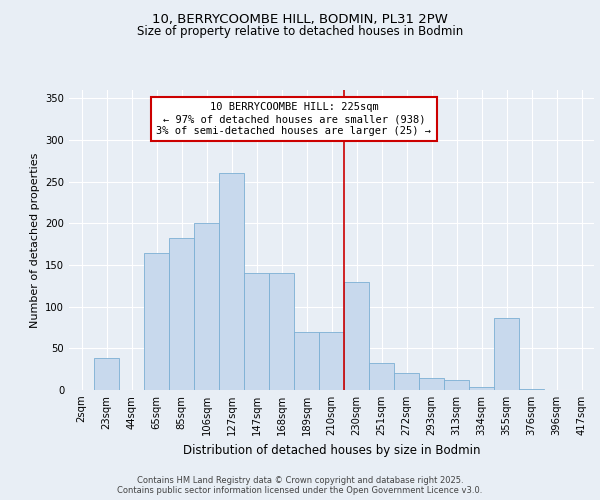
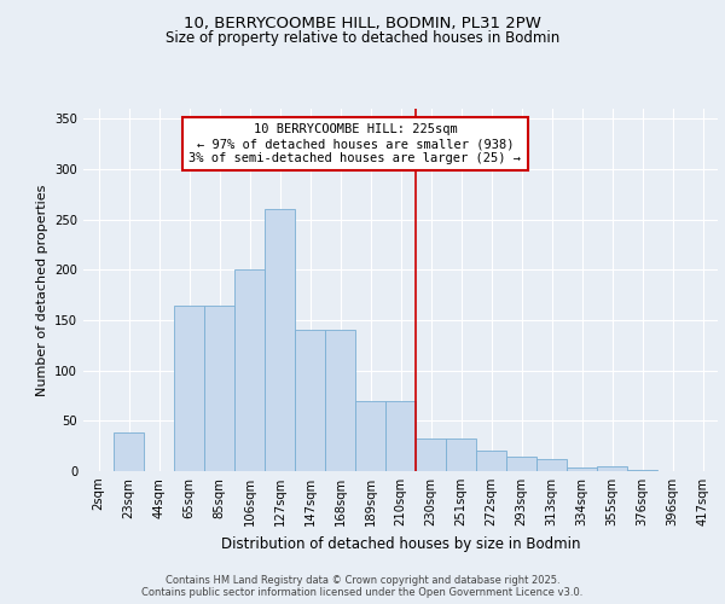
85sqm: 182 -> 165
230sqm: 130 -> 33
355sqm: 86 -> 5
